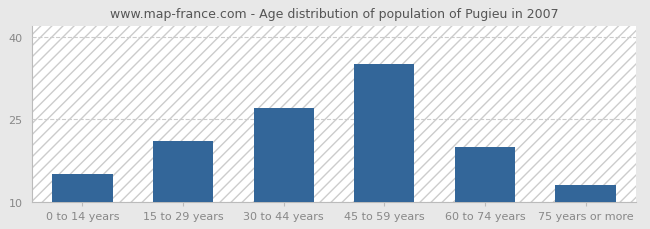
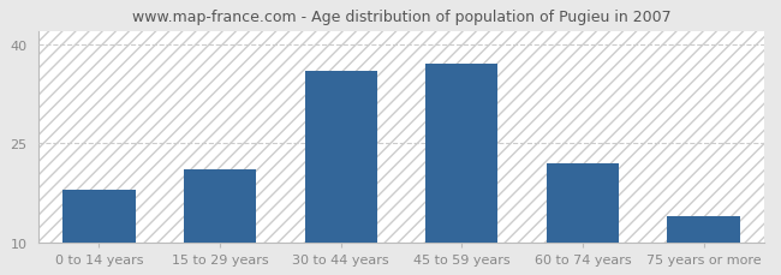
0 to 14 years: 15 -> 18
30 to 44 years: 27 -> 36
45 to 59 years: 35 -> 37
60 to 74 years: 20 -> 22
75 years or more: 13 -> 14
